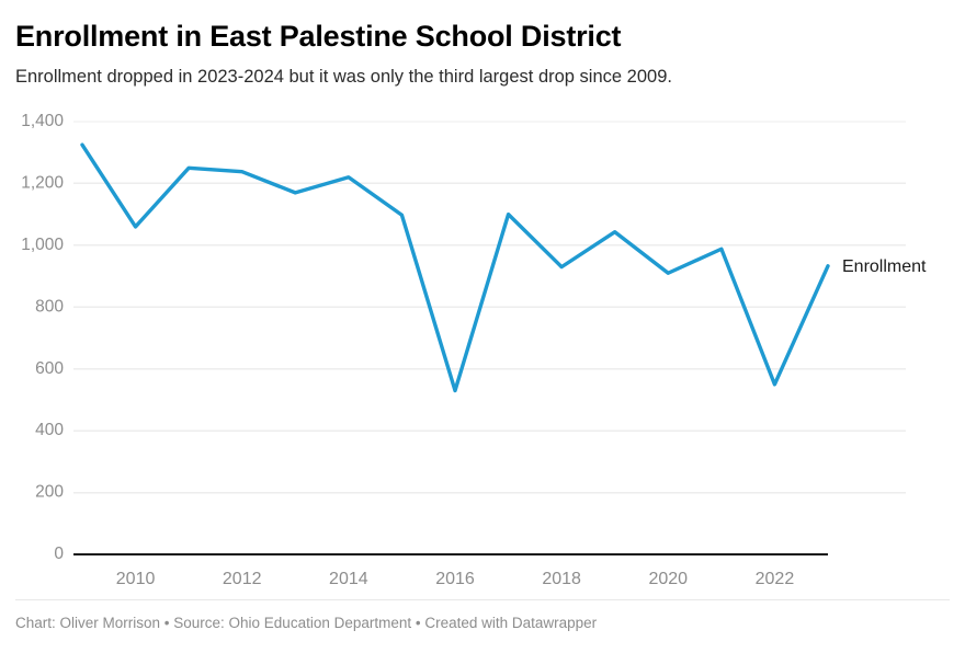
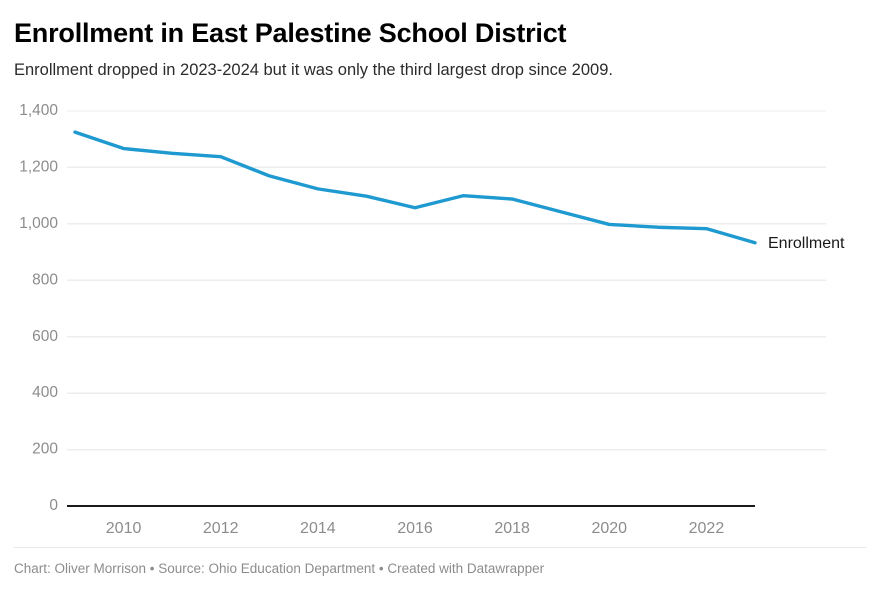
2010: 1060 -> 1270
2014: 1220 -> 1120
2016: 530 -> 1060
2018: 930 -> 1090
2020: 910 -> 1000
2022: 550 -> 980
